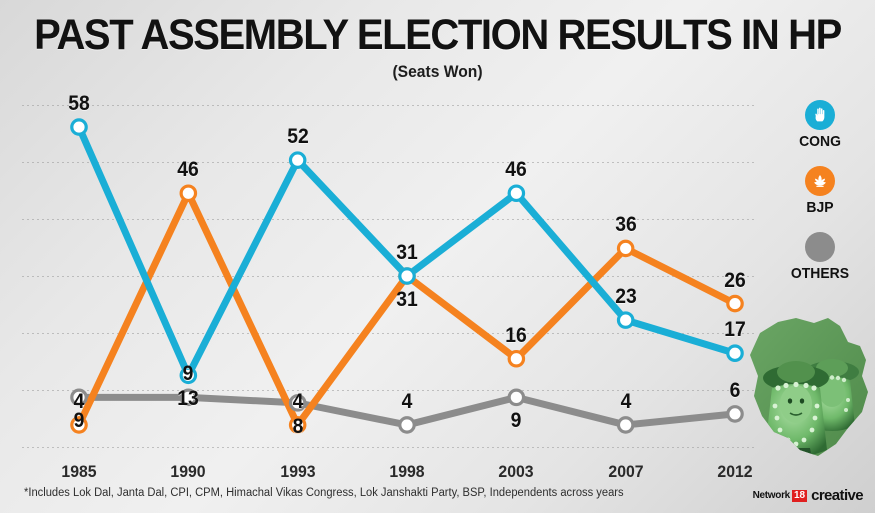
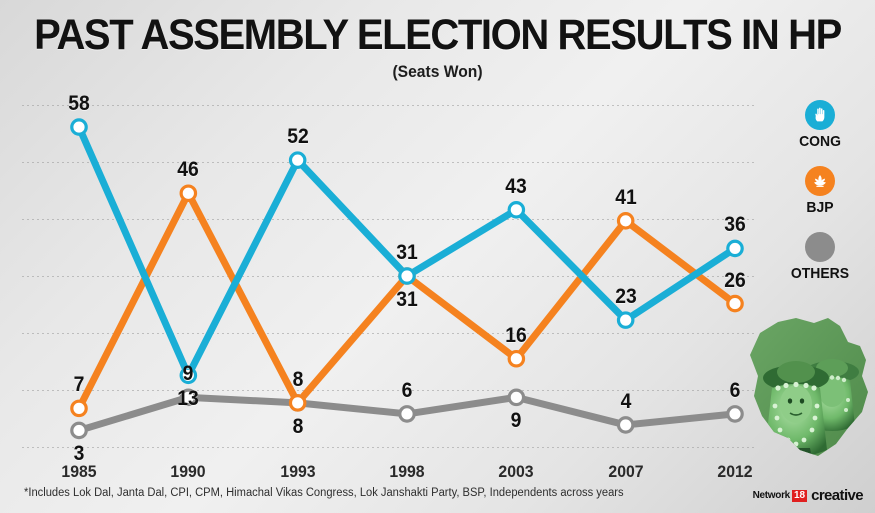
BJP/1985: 4 -> 7
OTHERS/1985: 9 -> 3
BJP/1993: 4 -> 8
OTHERS/1998: 4 -> 6
CONG/2003: 46 -> 43
BJP/2007: 36 -> 41
CONG/2012: 17 -> 36
